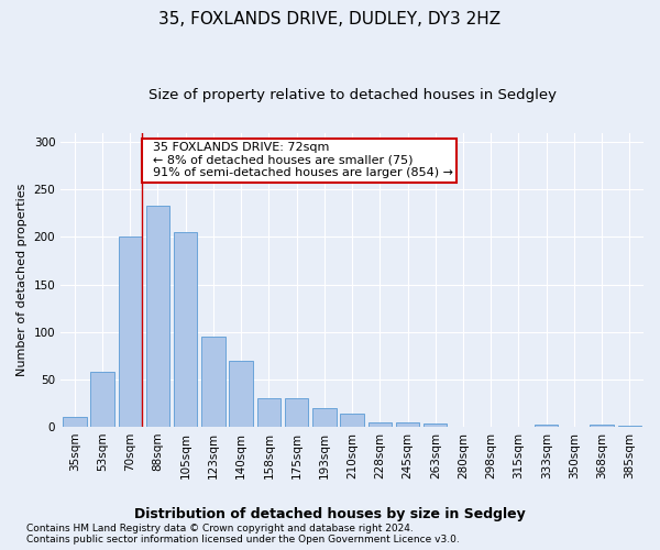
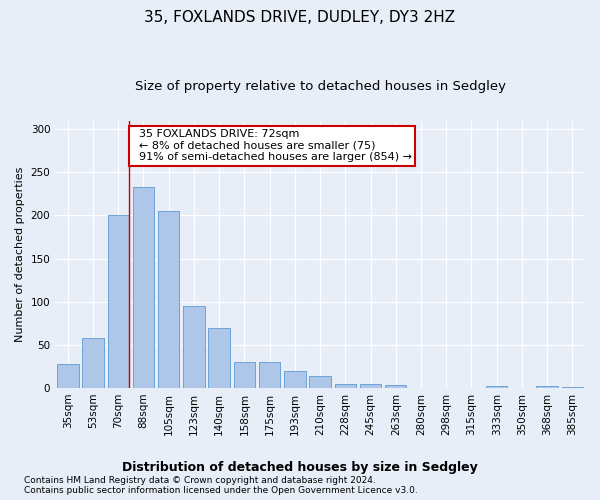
35sqm: 10 -> 28
